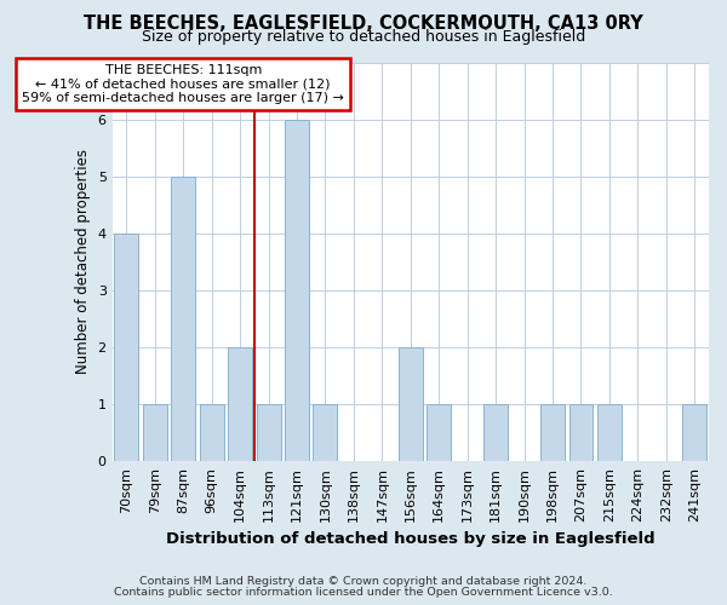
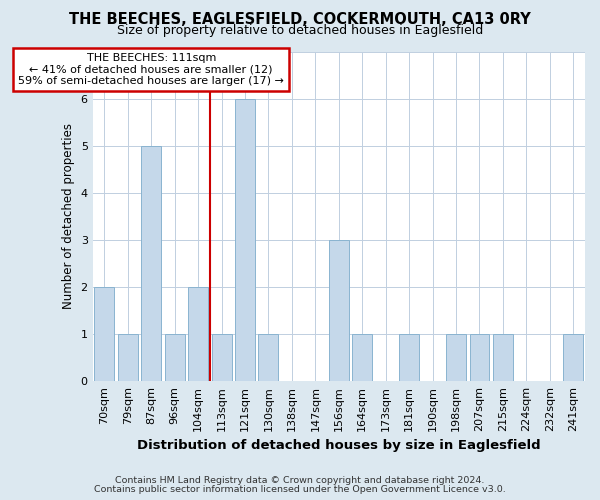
70sqm: 4 -> 2
156sqm: 2 -> 3
